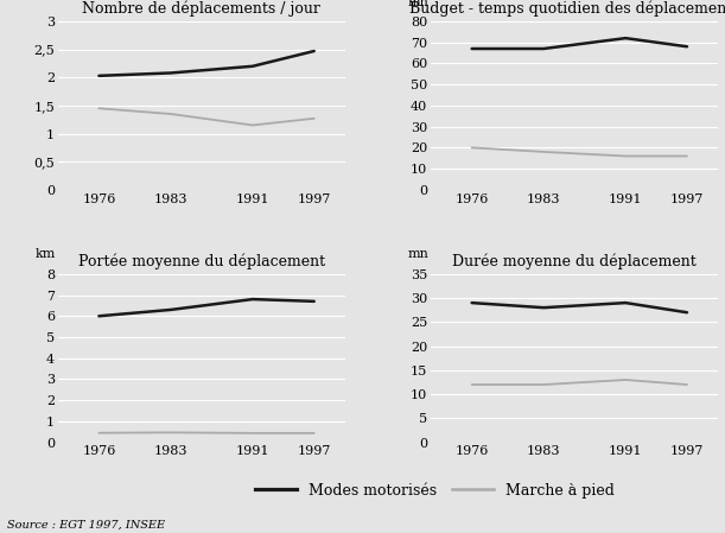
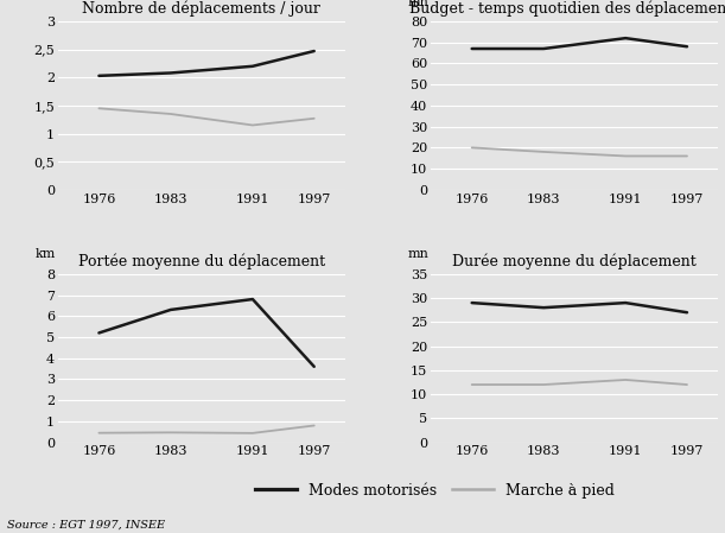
Portée moyenne du déplacement/Modes motorisés/1976: 6.0 -> 5.2
Portée moyenne du déplacement/Modes motorisés/1997: 6.7 -> 3.6
Portée moyenne du déplacement/Marche à pied/1997: 0.4 -> 0.8
